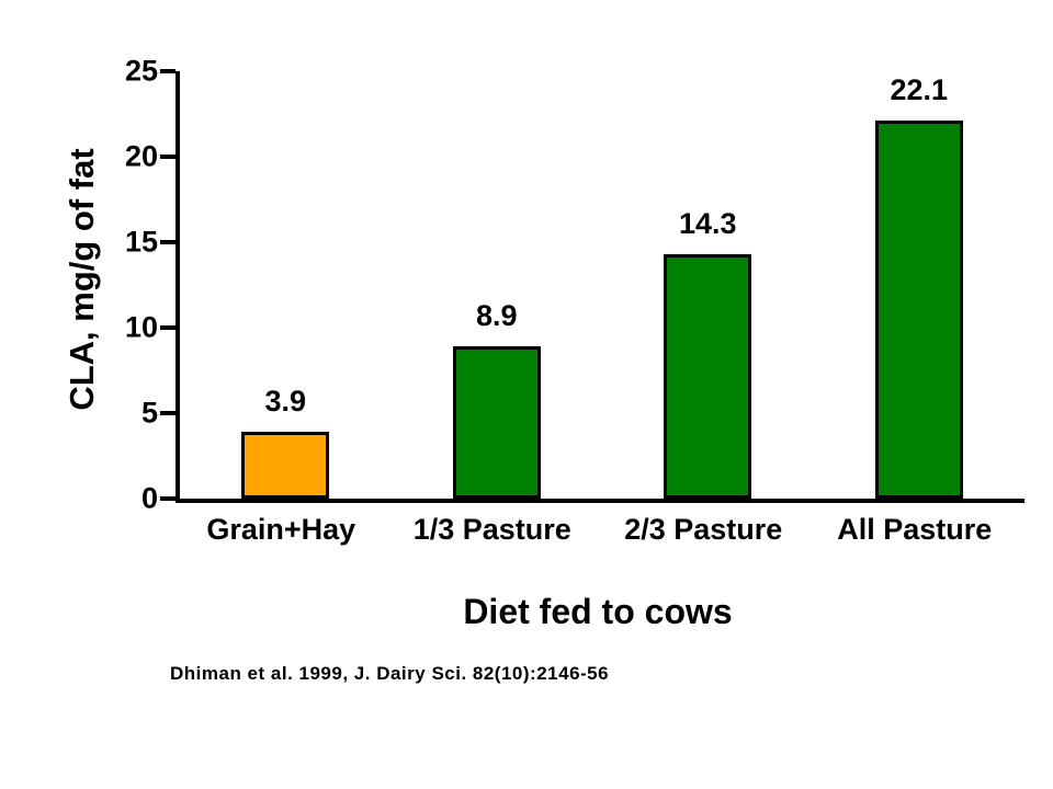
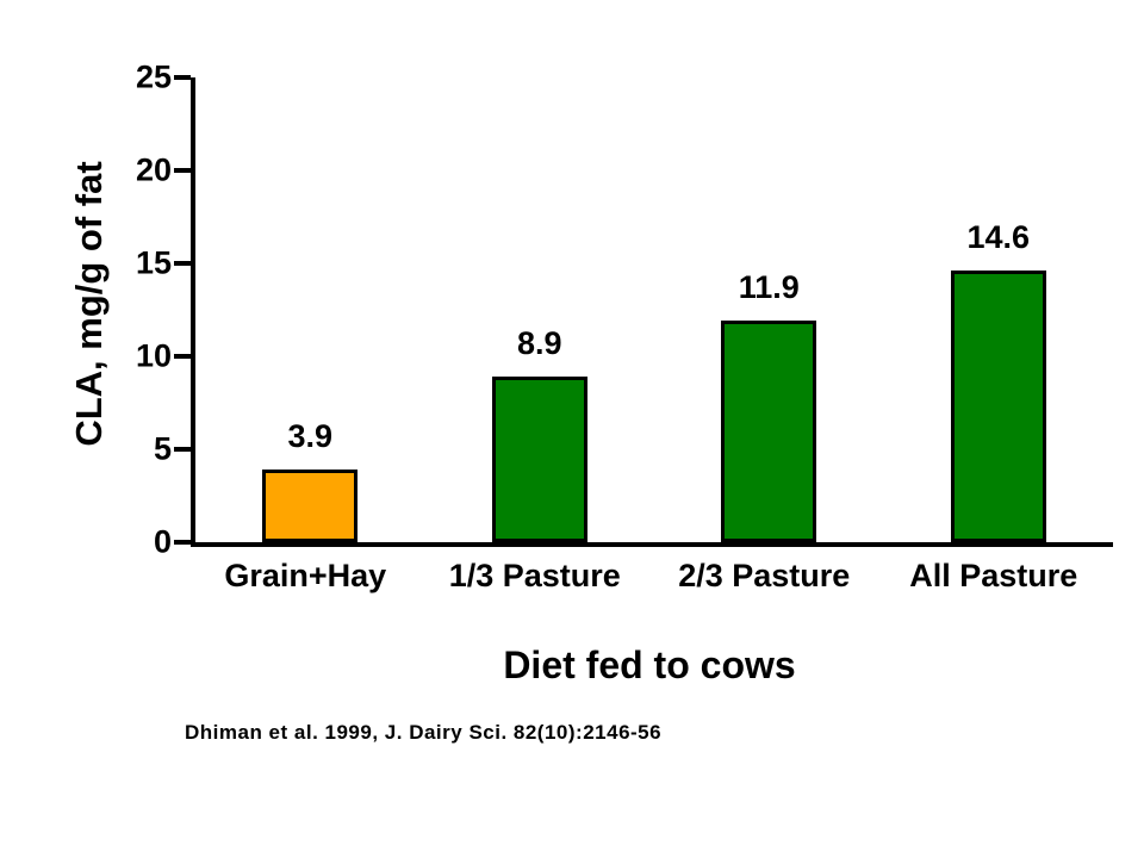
2/3 Pasture: 14.3 -> 11.9
All Pasture: 22.1 -> 14.6
